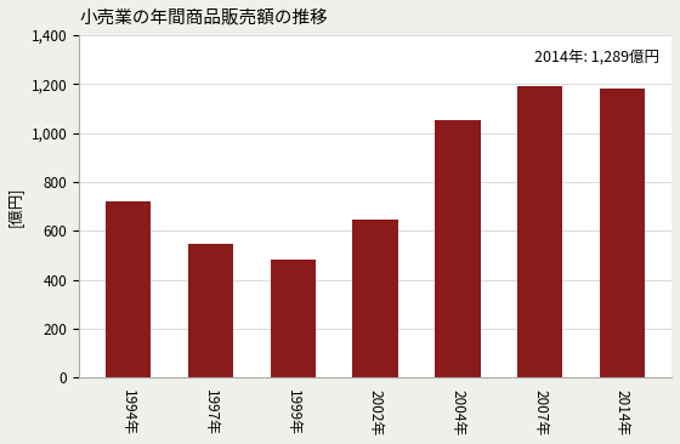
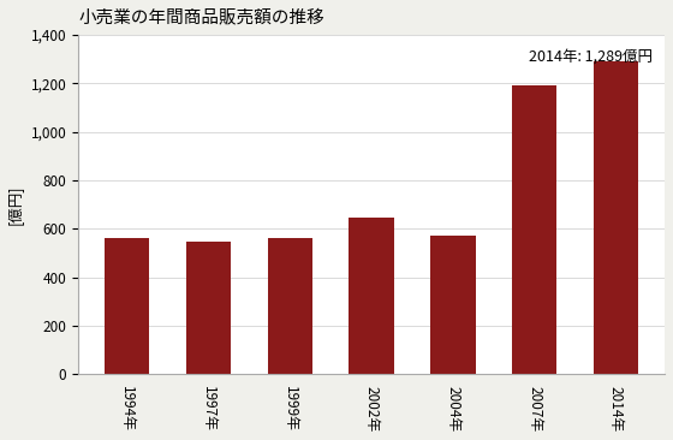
1994年: 720 -> 562
1999年: 480 -> 562
2004年: 1,055 -> 571
2014年: 1,180 -> 1,289
